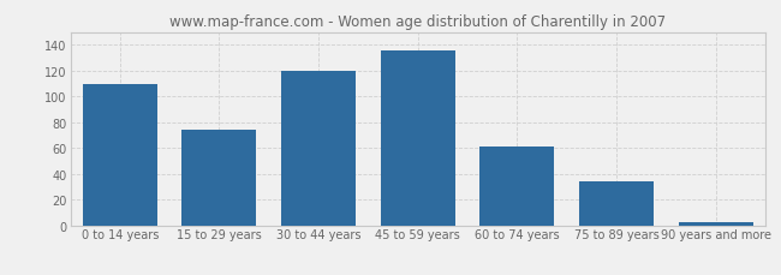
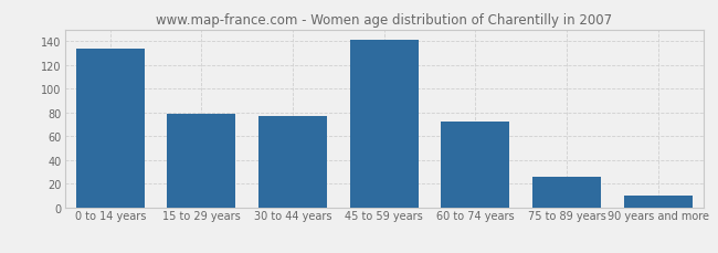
0 to 14 years: 110 -> 134
15 to 29 years: 74 -> 79
30 to 44 years: 120 -> 77
45 to 59 years: 136 -> 141
60 to 74 years: 61 -> 72
75 to 89 years: 34 -> 26
90 years and more: 2 -> 10
